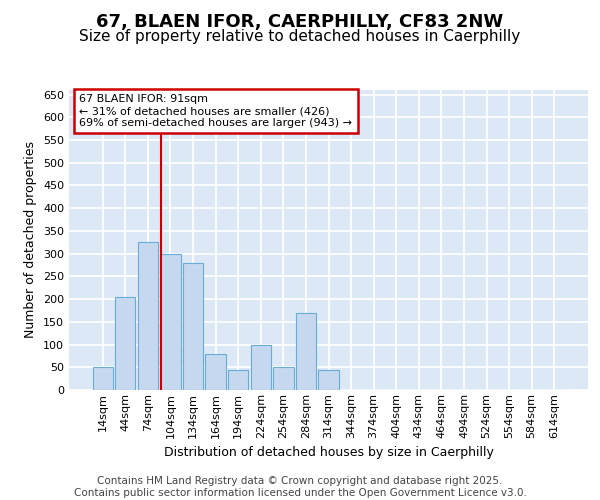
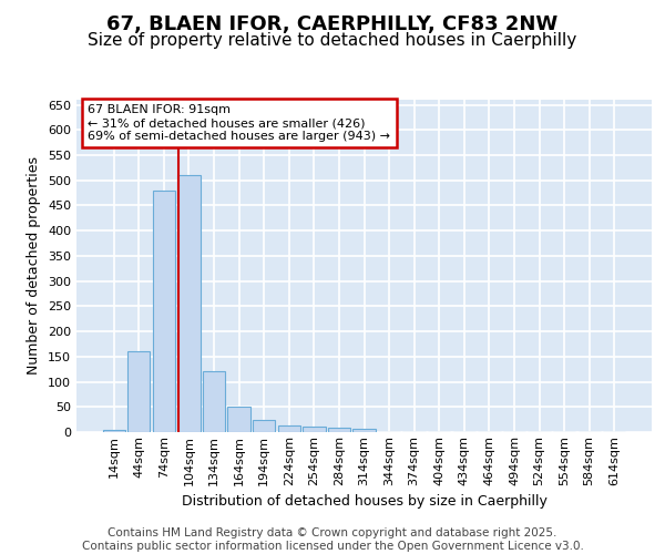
14sqm: 50 -> 5
44sqm: 205 -> 160
74sqm: 325 -> 480
104sqm: 300 -> 510
134sqm: 280 -> 122
164sqm: 80 -> 50
194sqm: 45 -> 25
224sqm: 100 -> 13
254sqm: 50 -> 10
284sqm: 170 -> 8
314sqm: 45 -> 7
